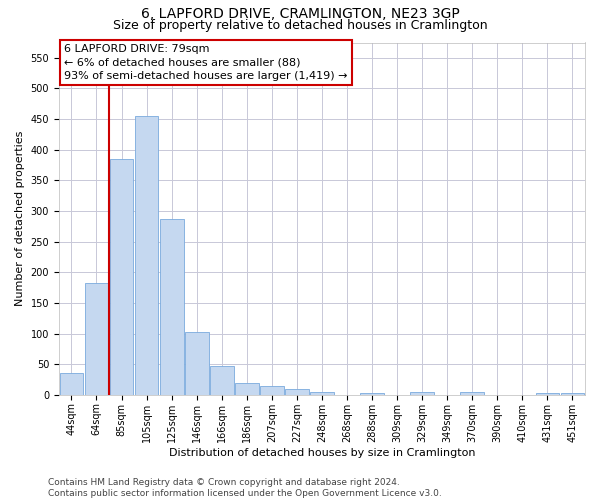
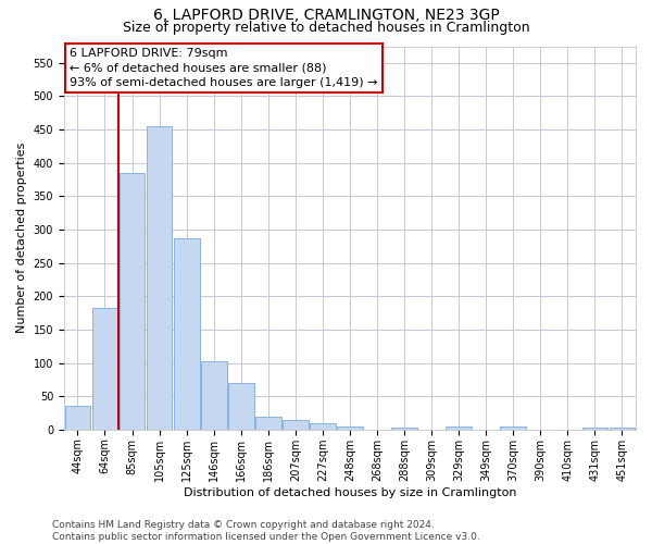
166sqm: 47 -> 70
